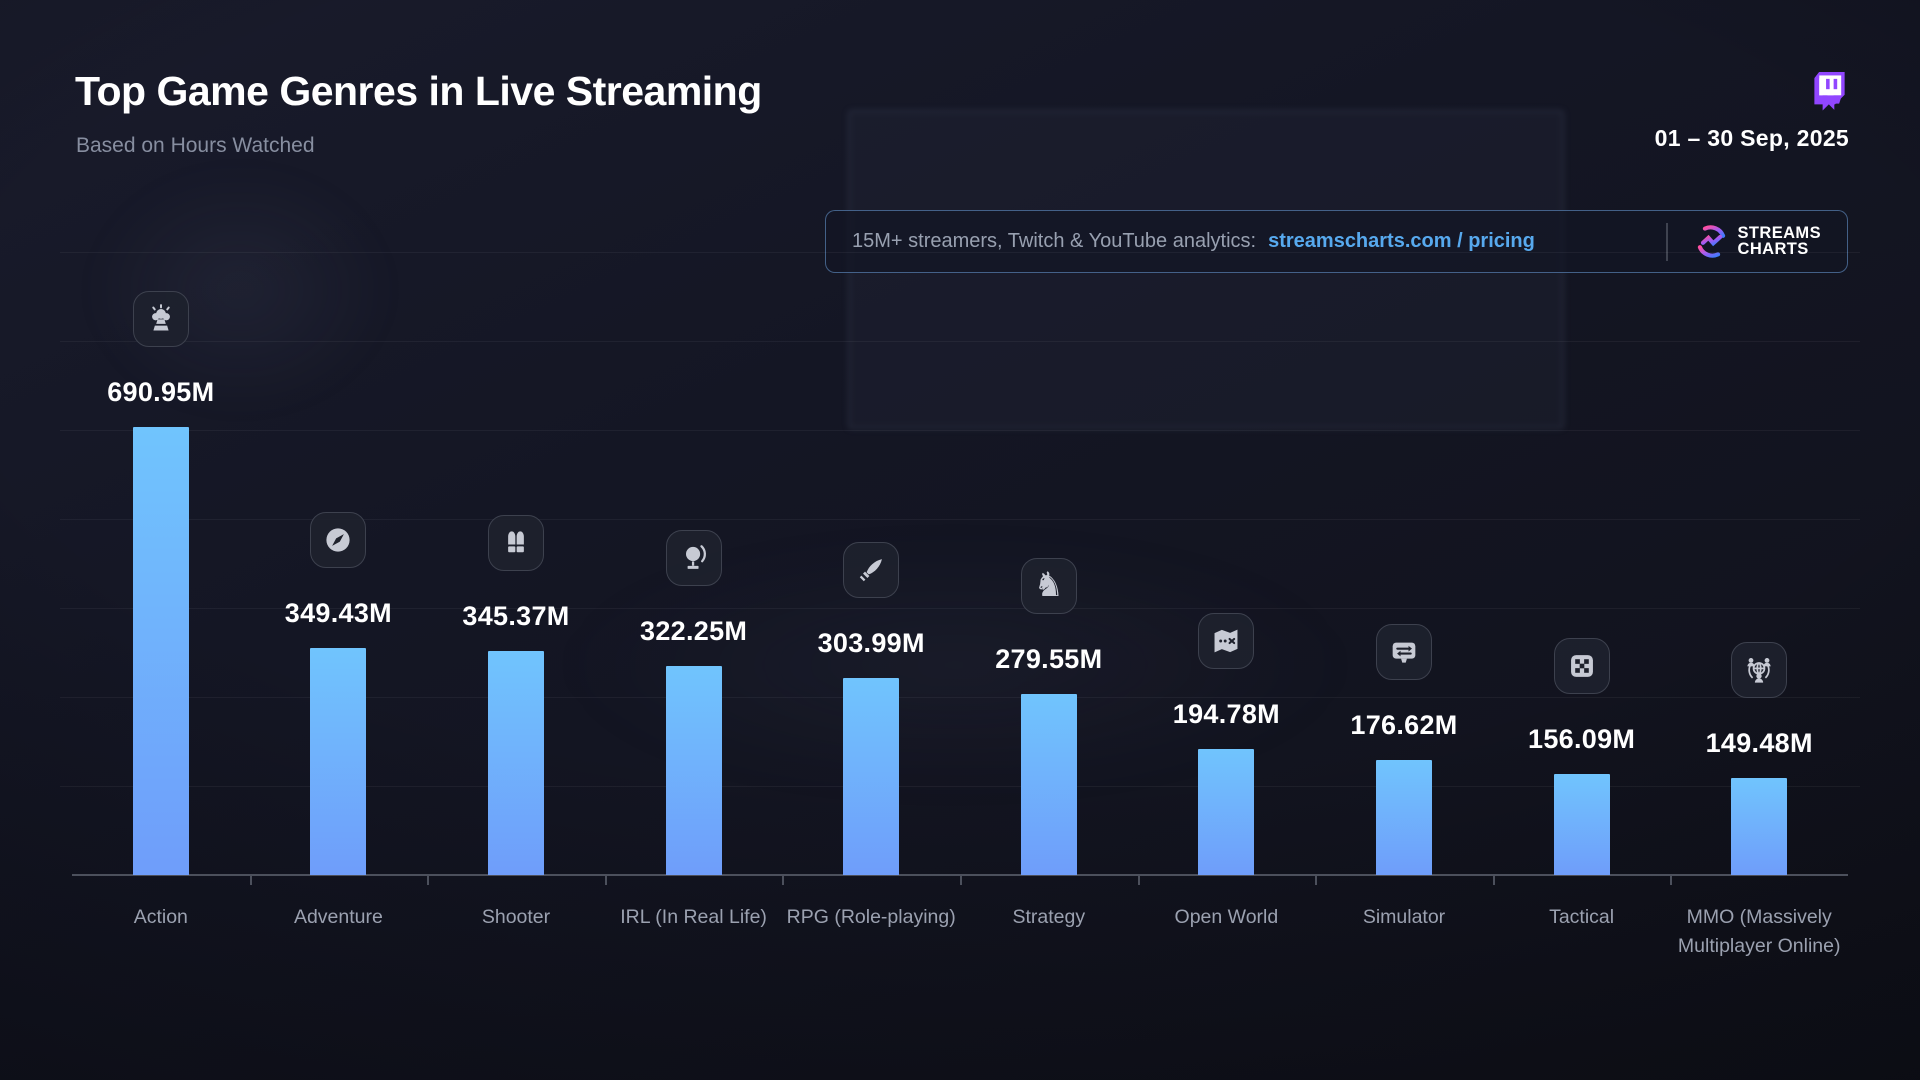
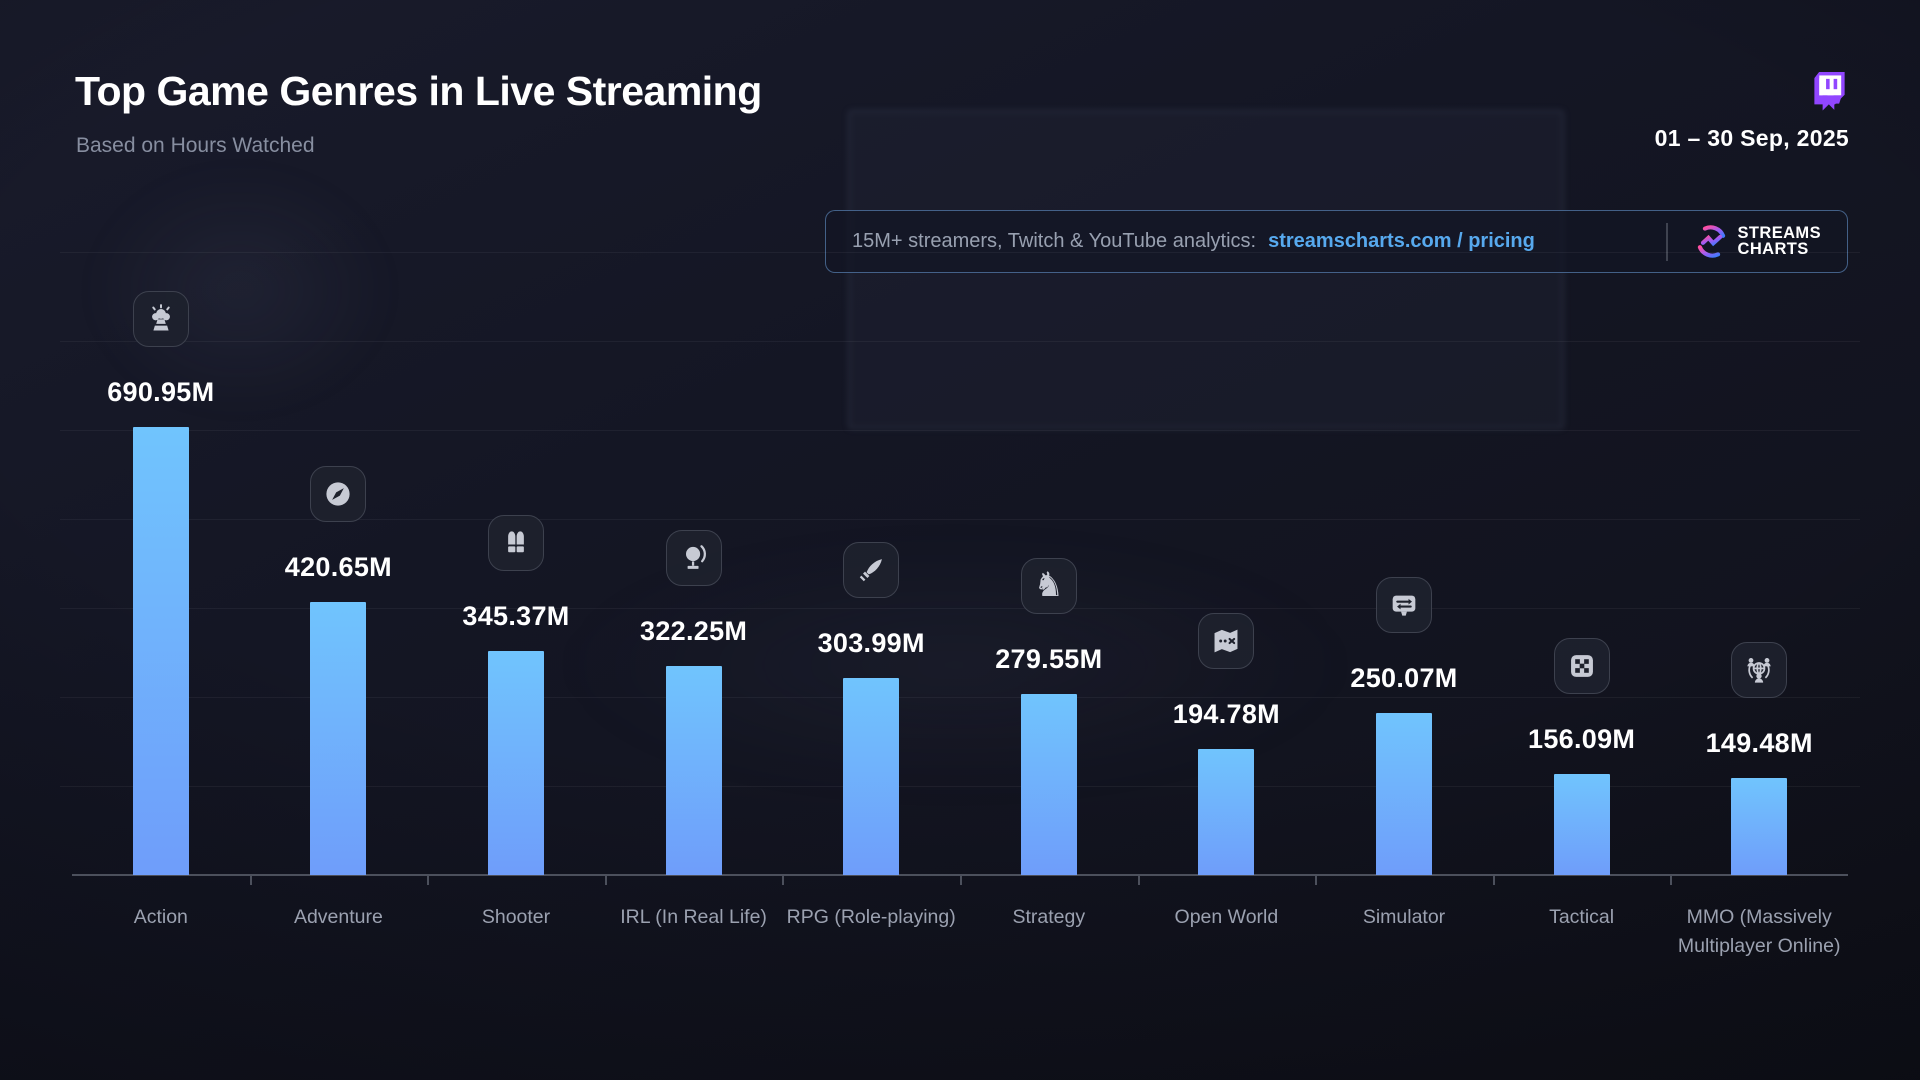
Adventure: 349.43M -> 420.65M
Simulator: 176.62M -> 250.07M
